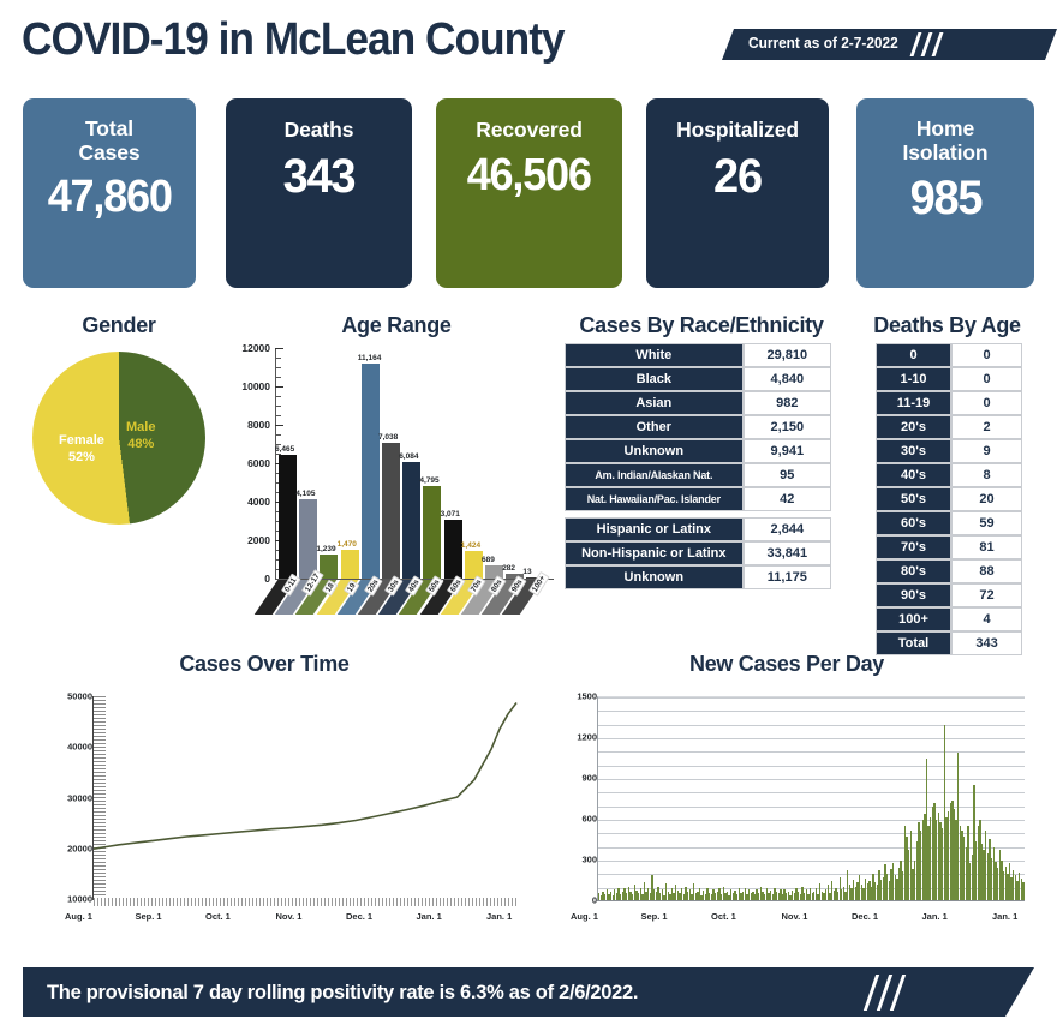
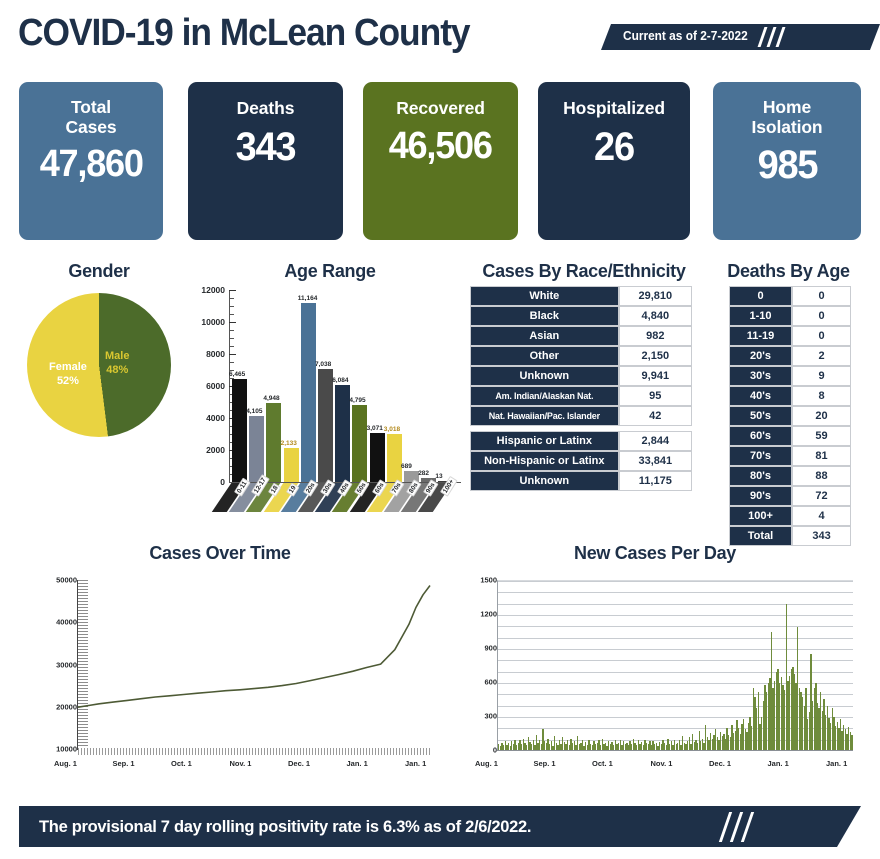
Age Range/18: 1,239 -> 4,948
Age Range/19: 1,470 -> 2,133
Age Range/70s: 1,424 -> 3,018
